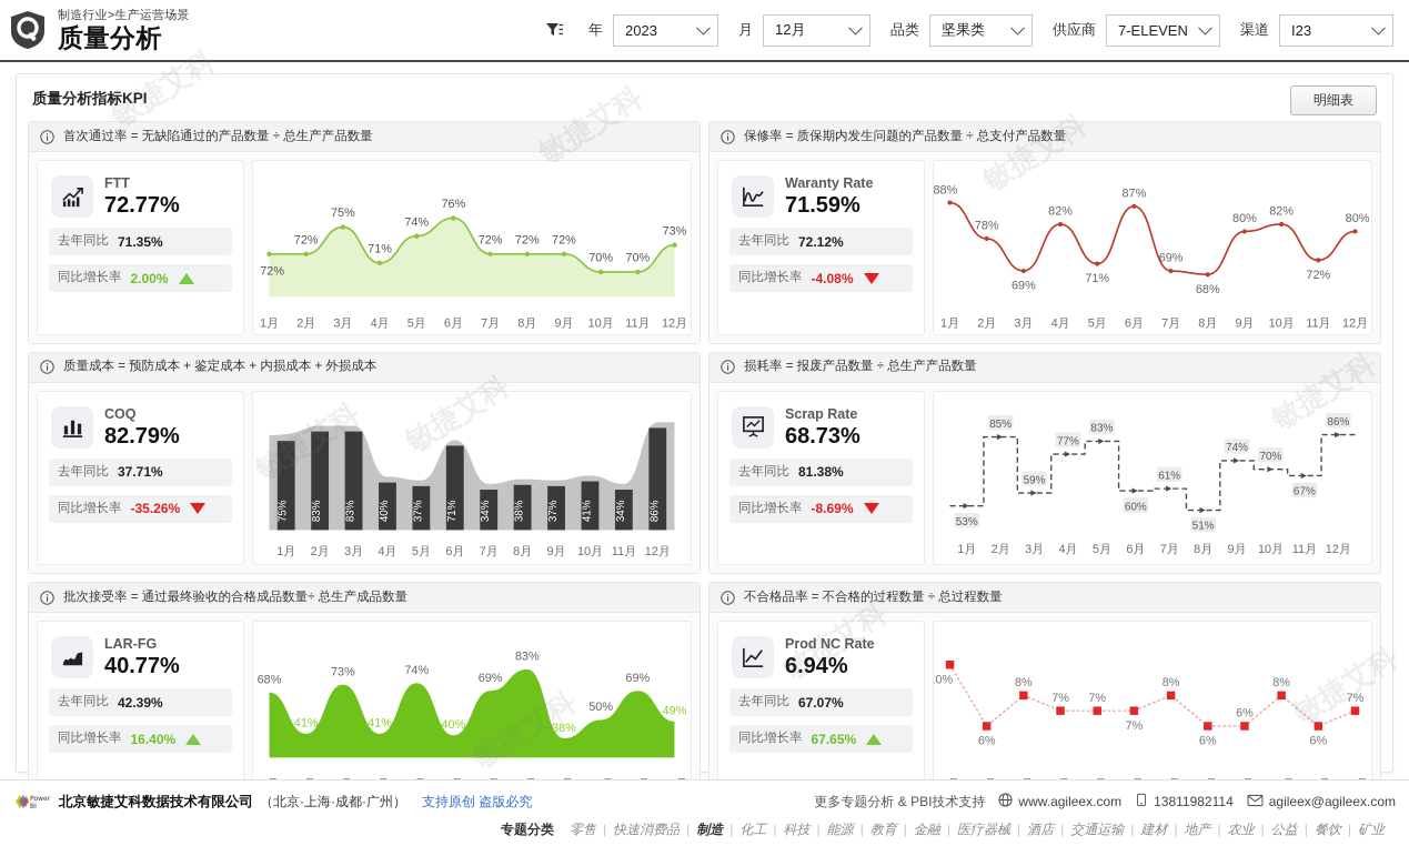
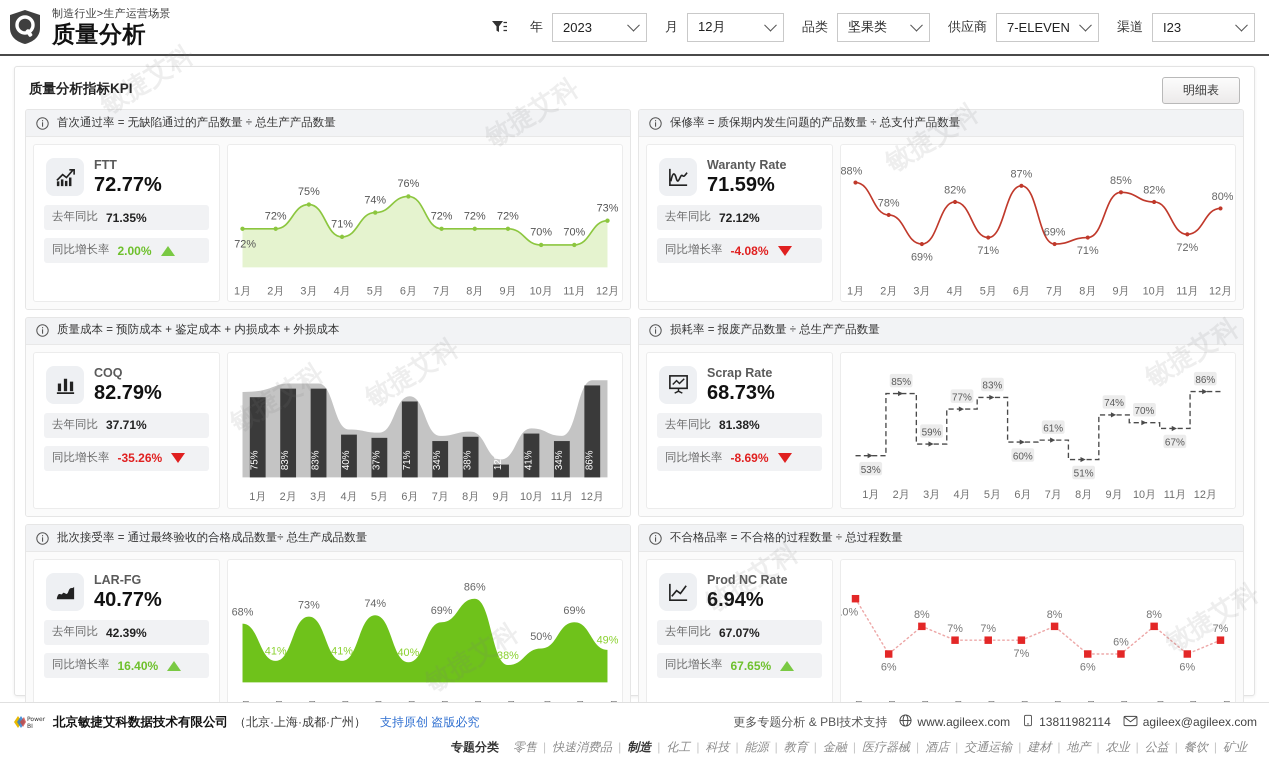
Waranty Rate/8月: 68% -> 71%
Waranty Rate/9月: 80% -> 85%
COQ/9月: 37% -> 12%
LAR-FG/8月: 83% -> 86%
